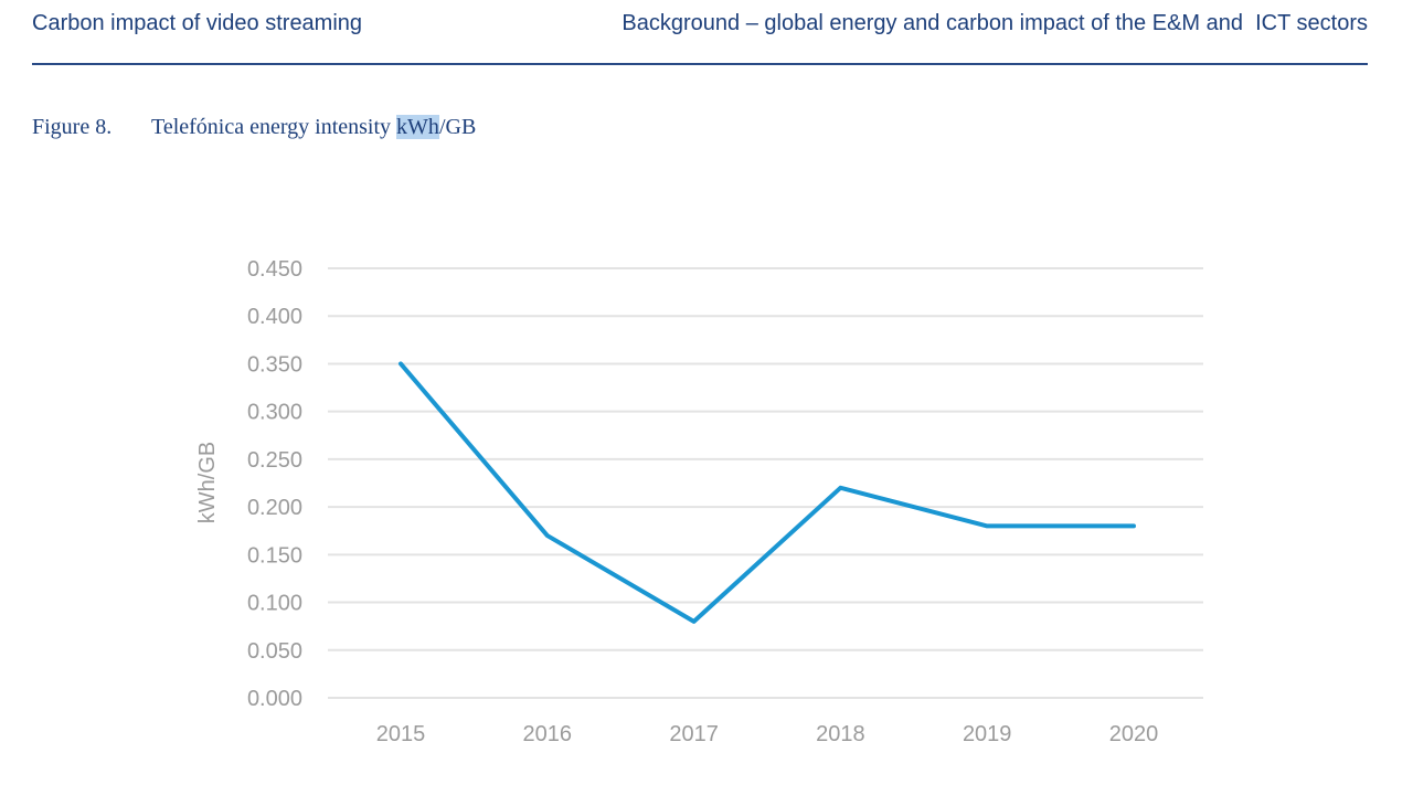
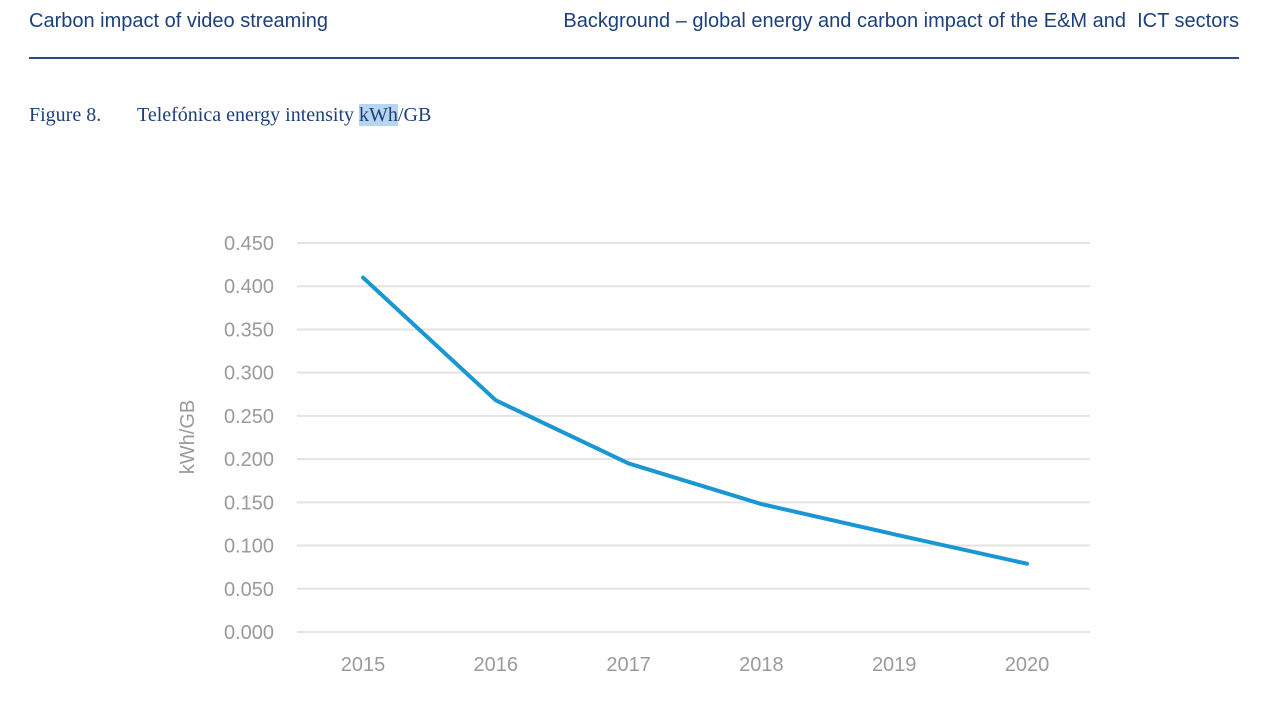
2015: 0.35 -> 0.41
2016: 0.17 -> 0.27
2017: 0.08 -> 0.20
2018: 0.22 -> 0.15
2019: 0.18 -> 0.11
2020: 0.18 -> 0.08
